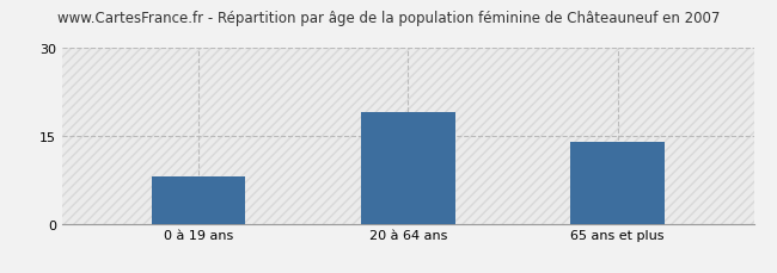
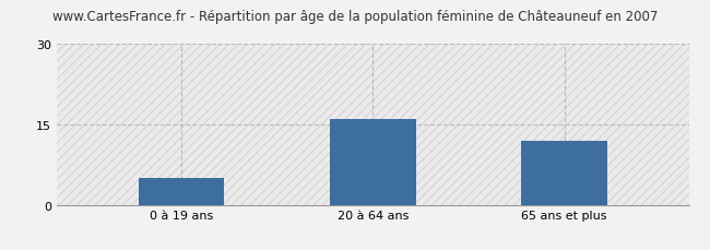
0 à 19 ans: 8 -> 5
20 à 64 ans: 19 -> 16
65 ans et plus: 14 -> 12
